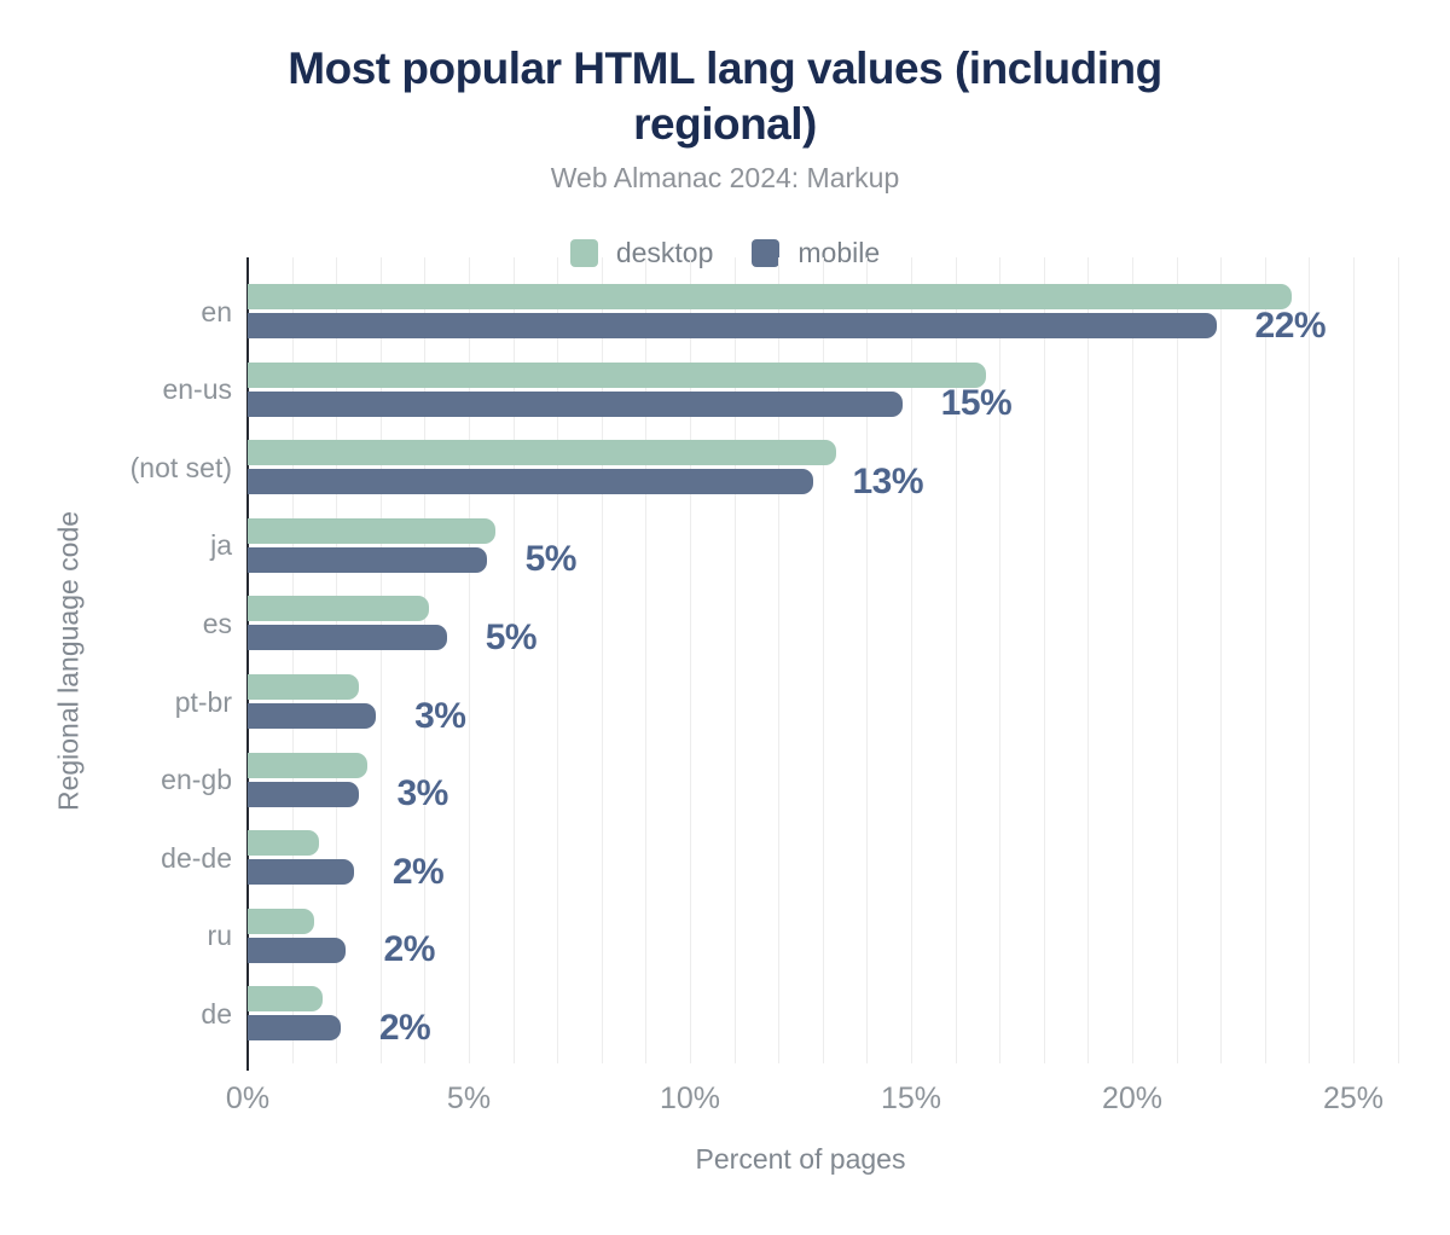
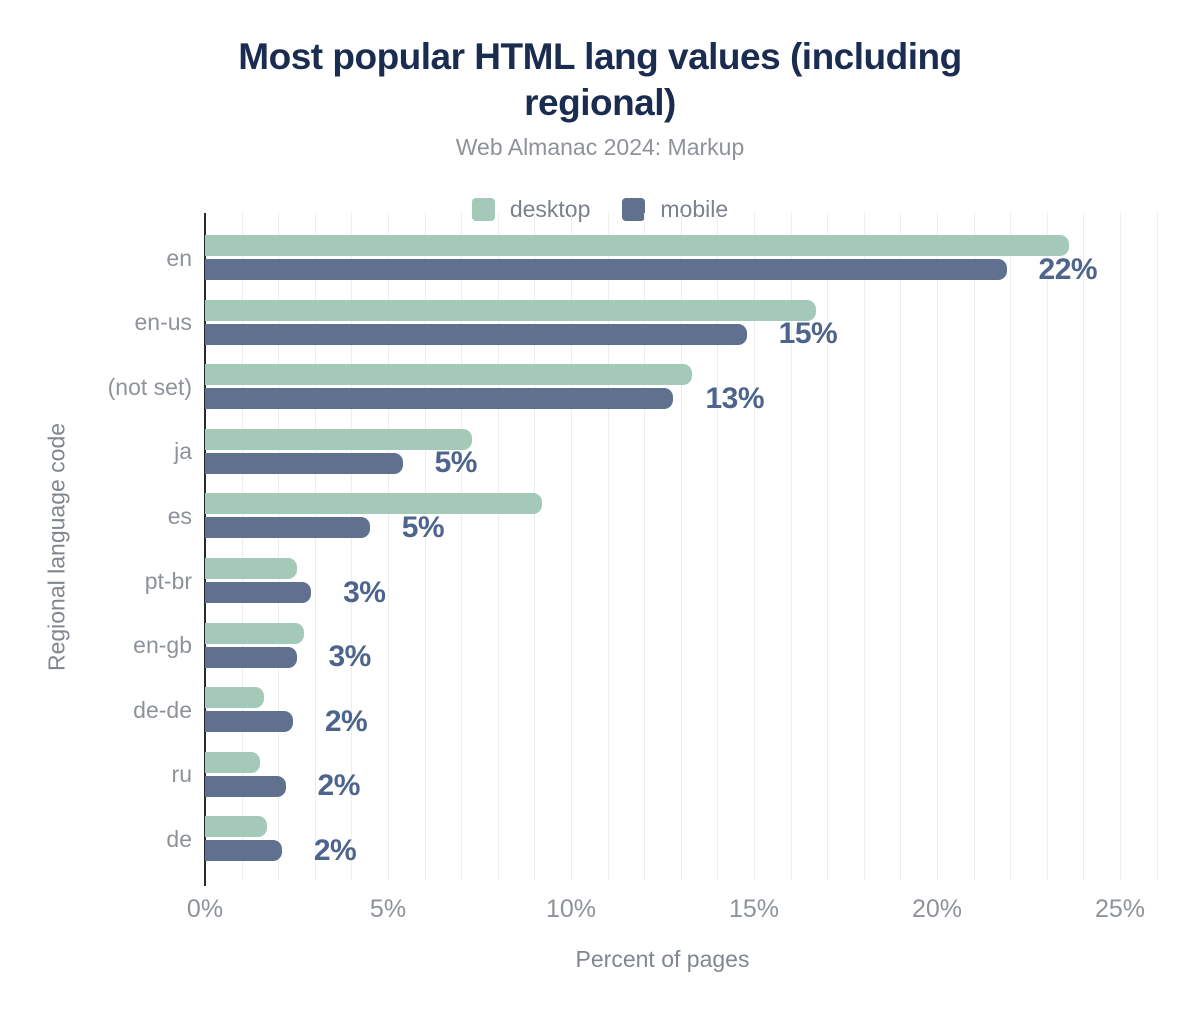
desktop/ja: 5.6% -> 7.3%
desktop/es: 4.1% -> 9.2%
